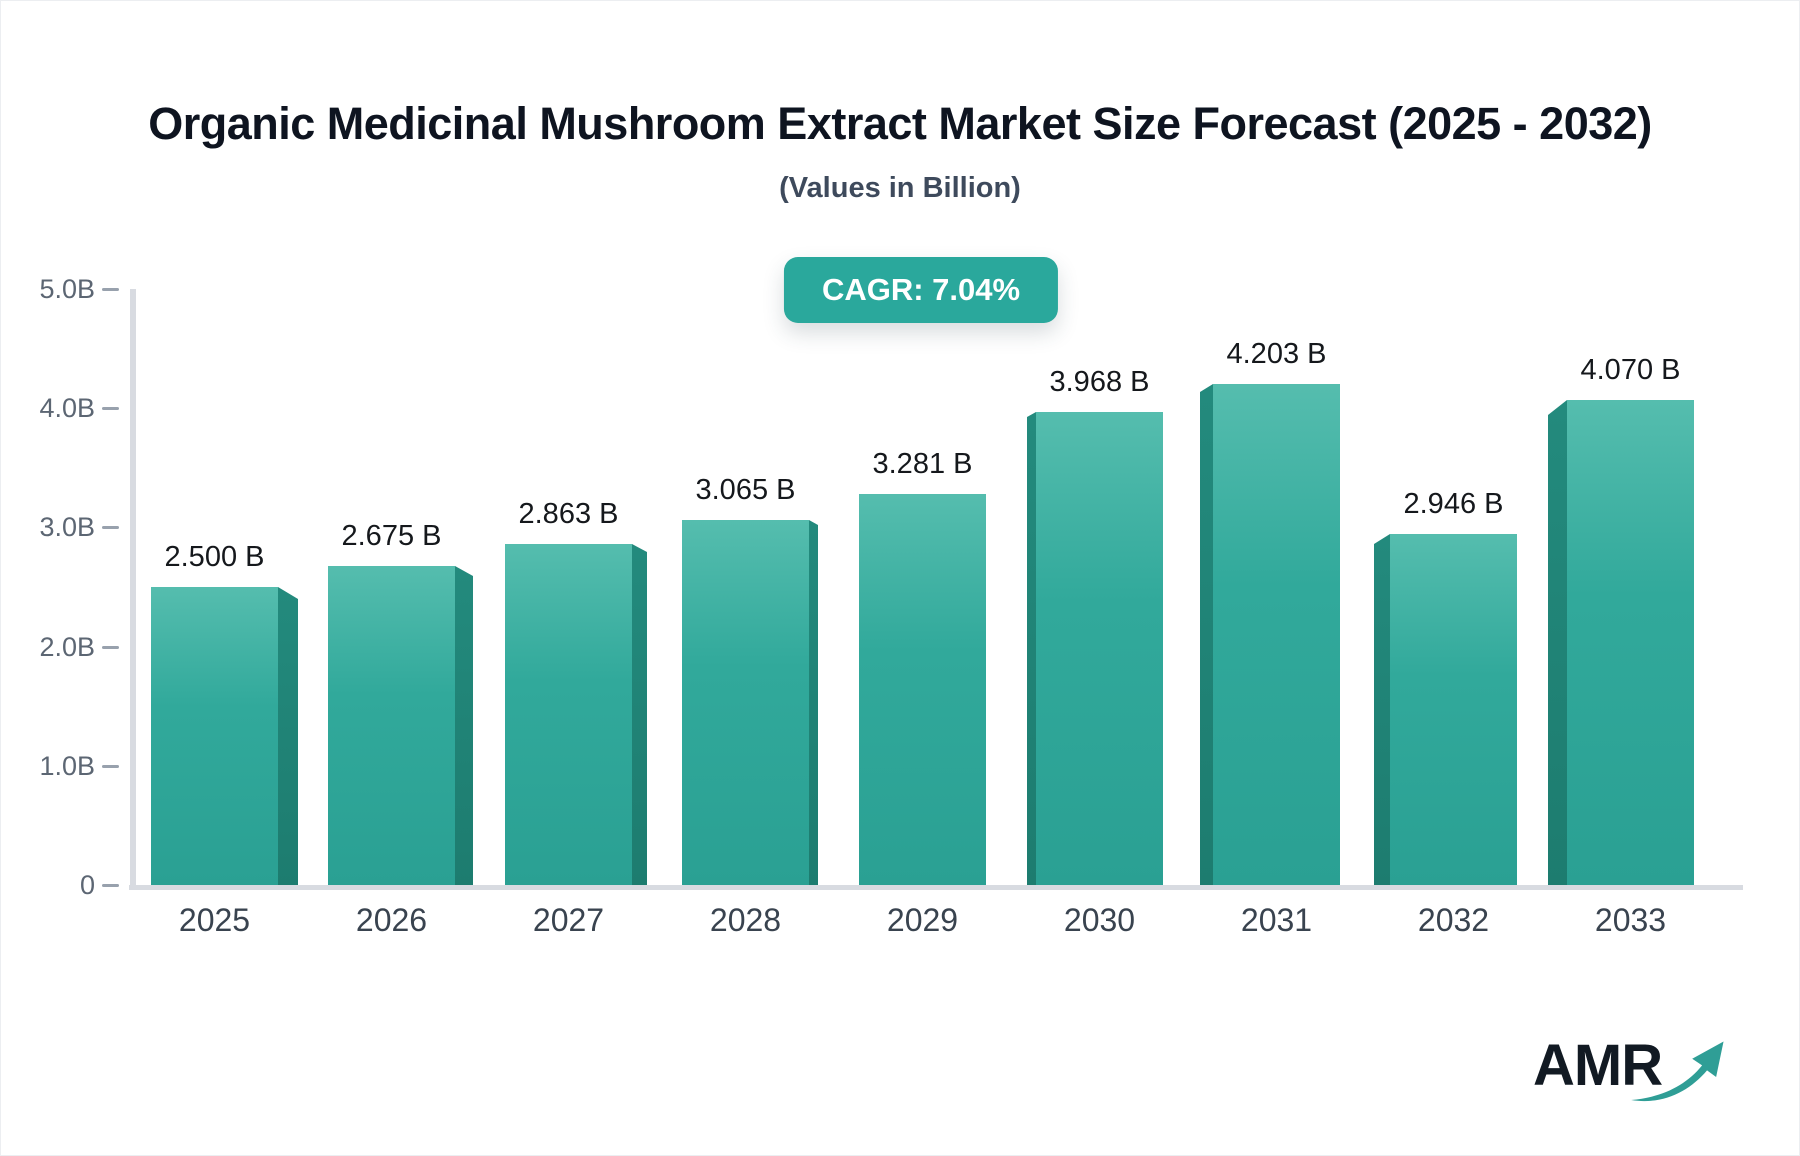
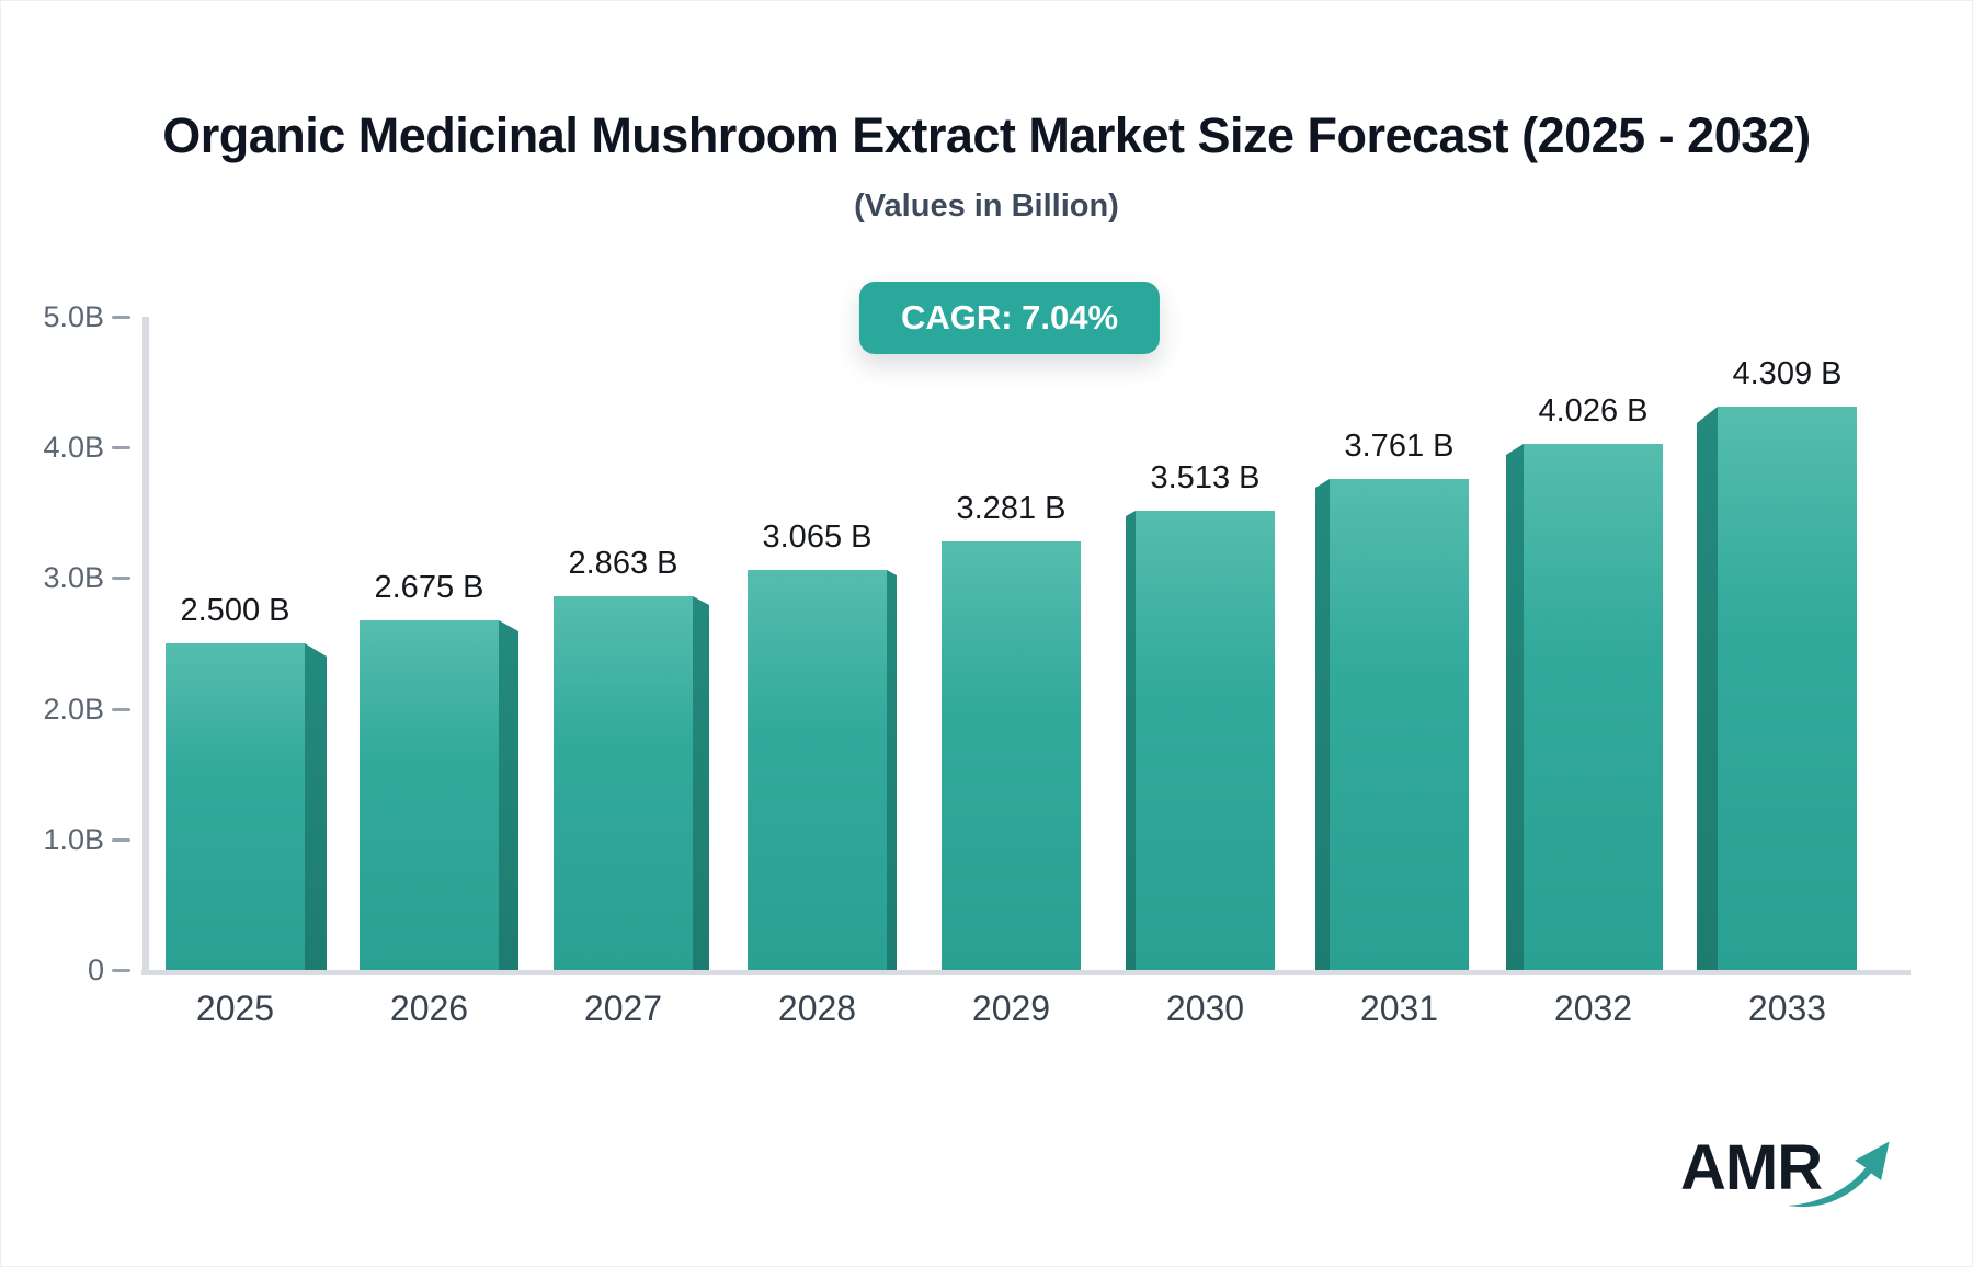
2030: 3.968 -> 3.513
2031: 4.203 -> 3.761
2032: 2.946 -> 4.026
2033: 4.070 -> 4.309
